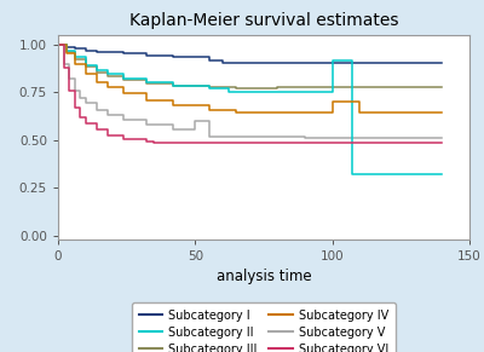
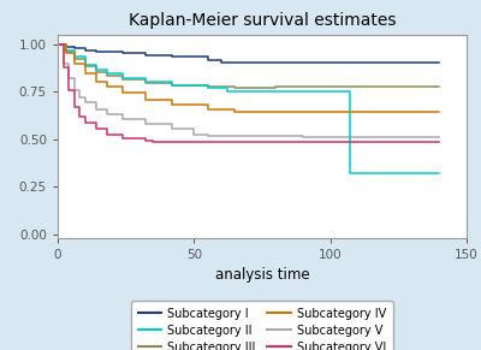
Subcategory V/50: 0.60 -> 0.53
Subcategory II/100: 0.92 -> 0.76
Subcategory IV/100: 0.70 -> 0.65
